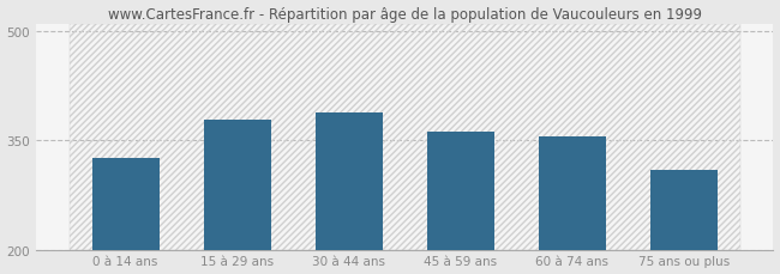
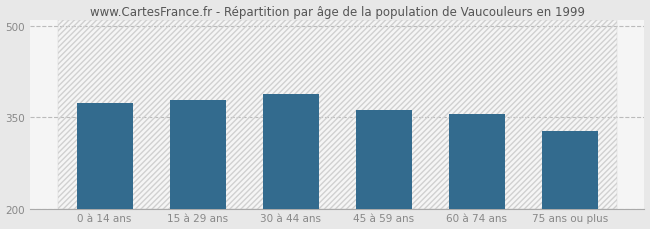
0 à 14 ans: 326 -> 374
75 ans ou plus: 310 -> 327
